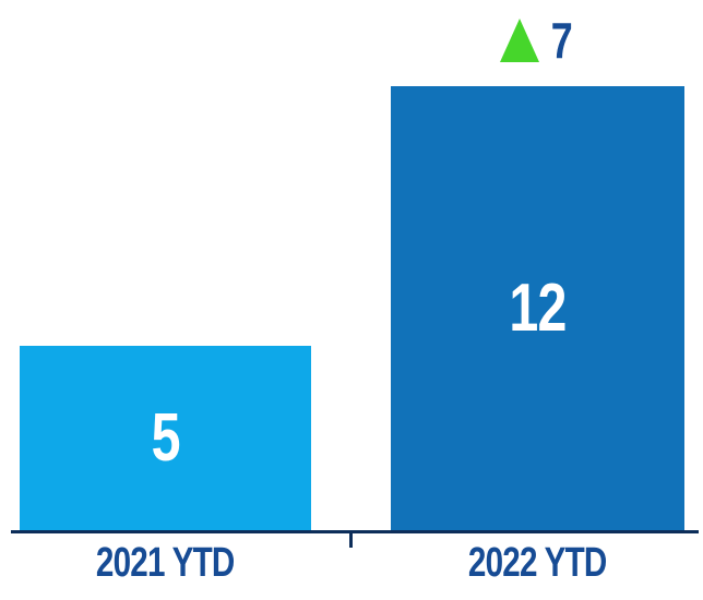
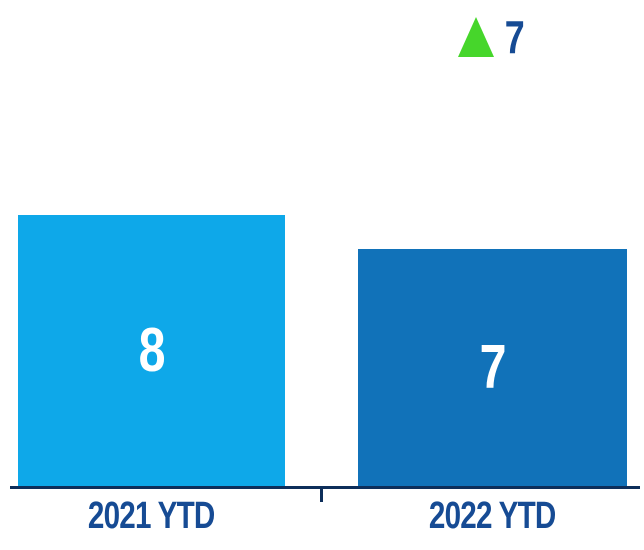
2021 YTD: 5 -> 8
2022 YTD: 12 -> 7
